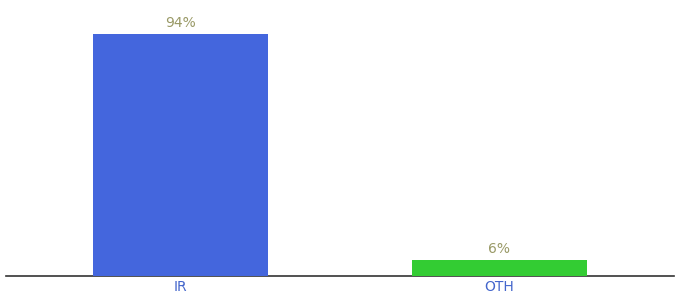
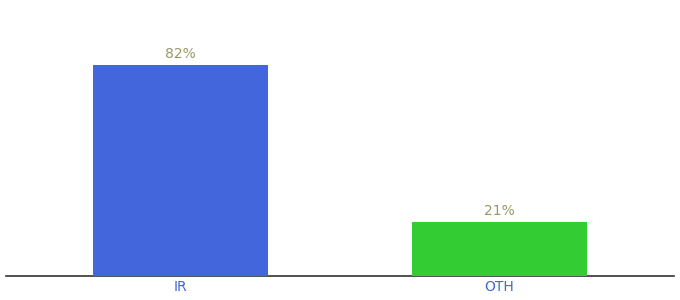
IR: 94% -> 82%
OTH: 6% -> 21%
